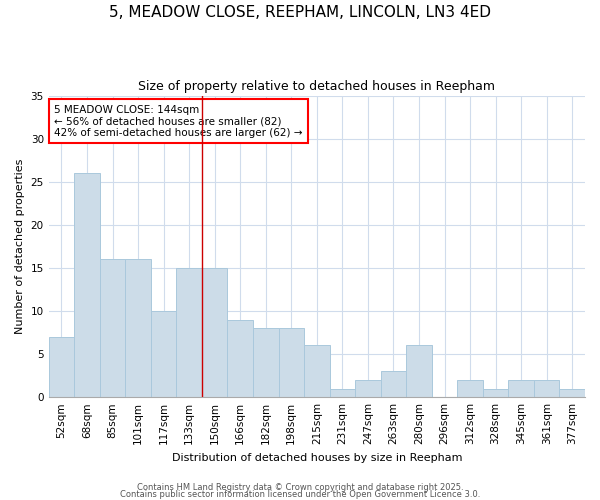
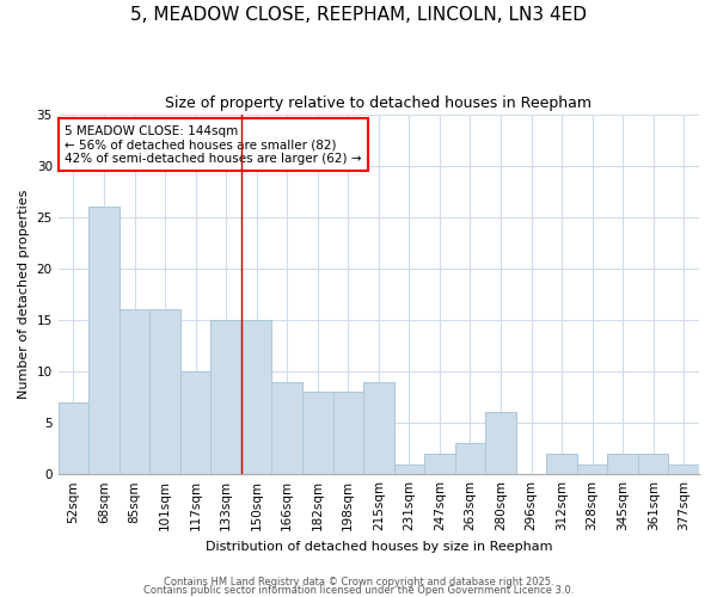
215sqm: 6 -> 9
